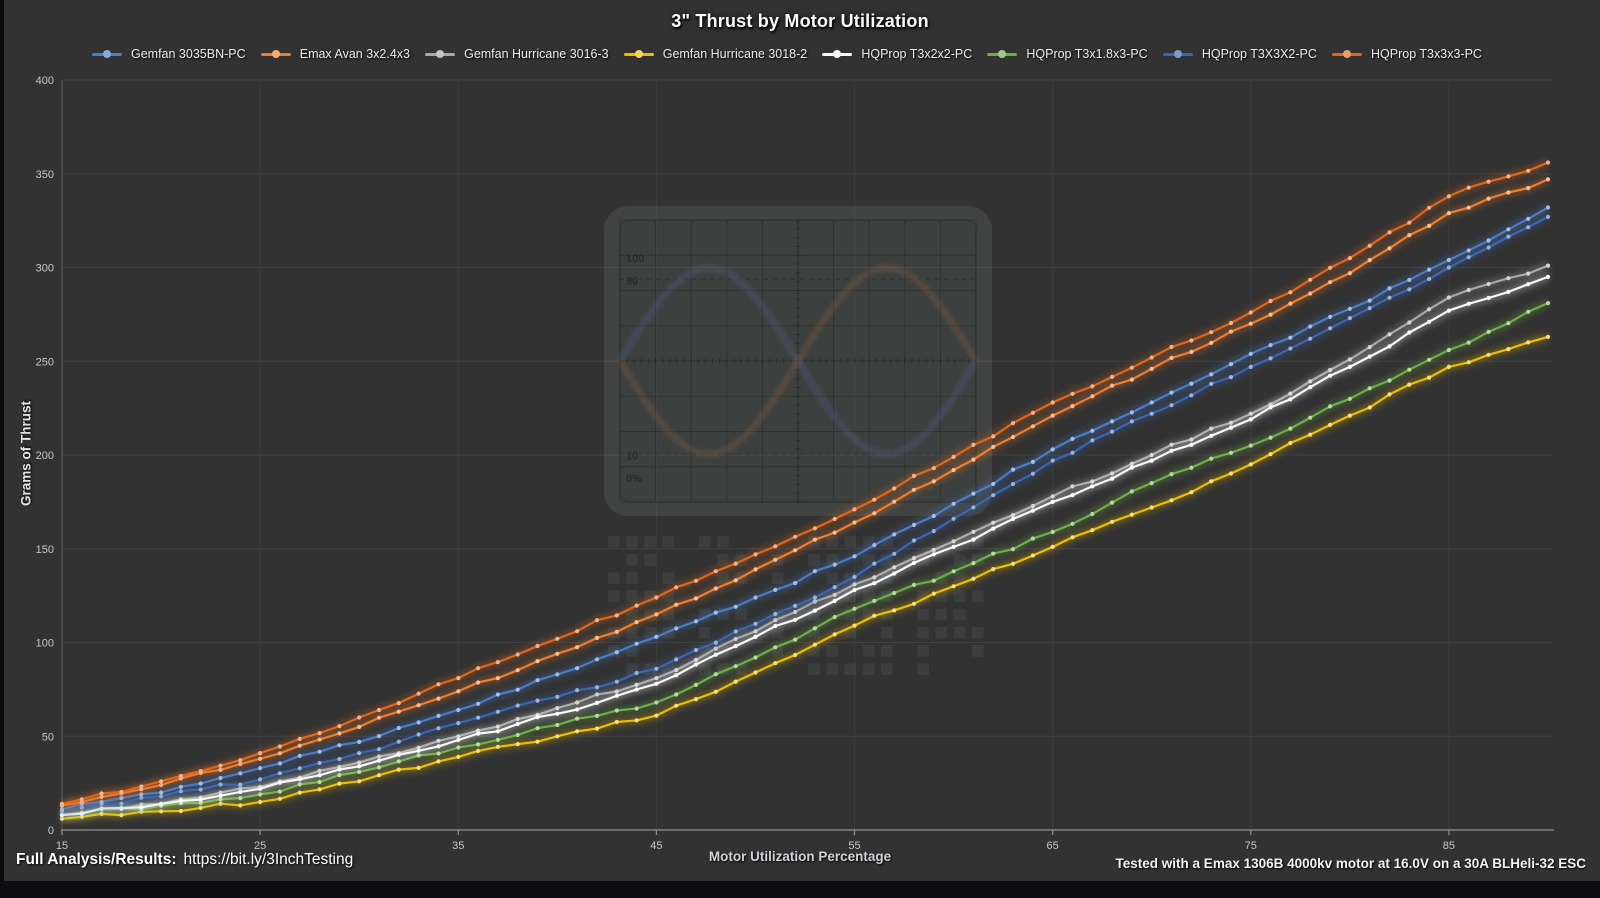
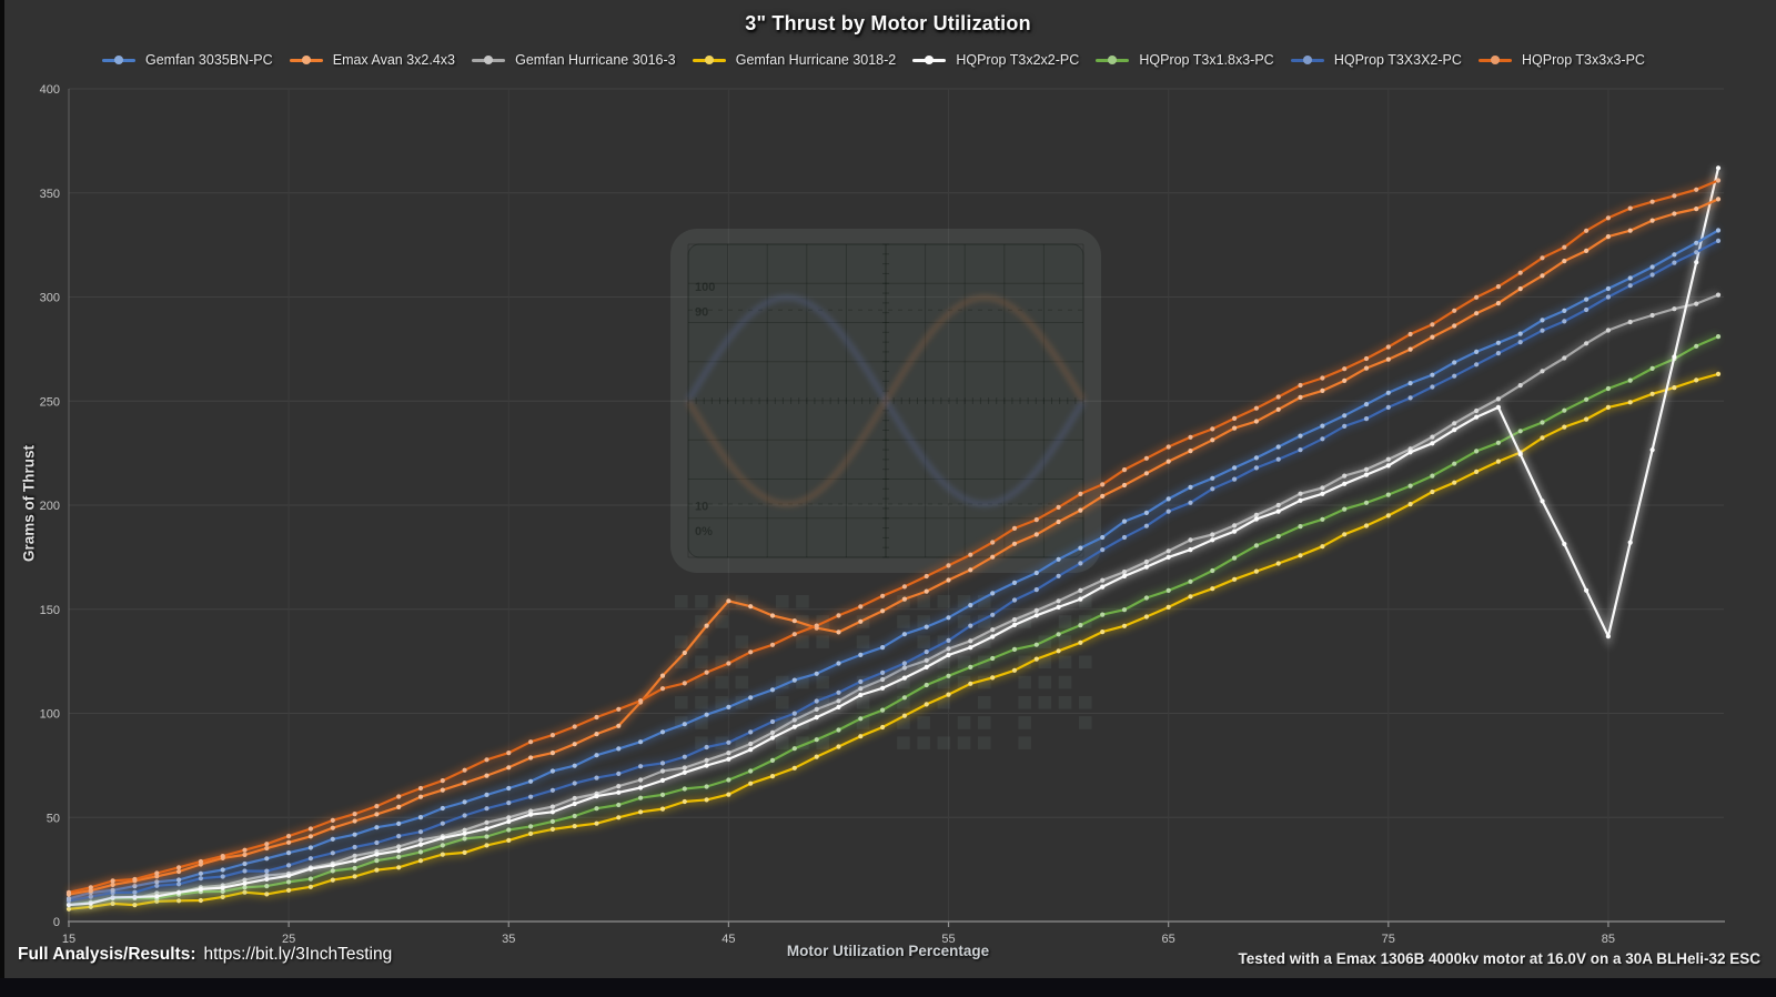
Emax Avan 3x2.4x3/45: 115 -> 154
HQProp T3x2x2-PC/85: 277 -> 137
HQProp T3x2x2-PC/90: 295 -> 362
